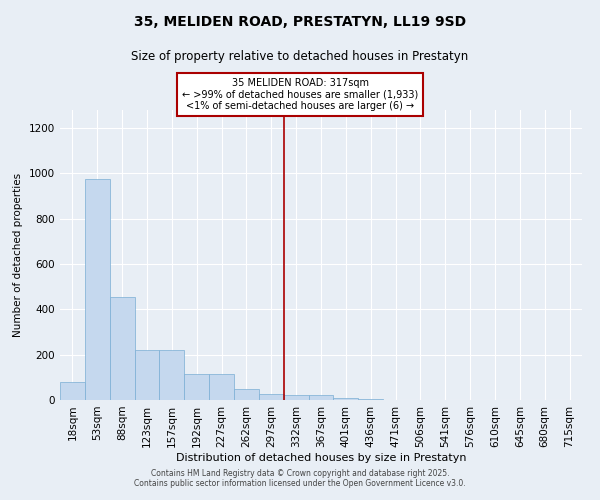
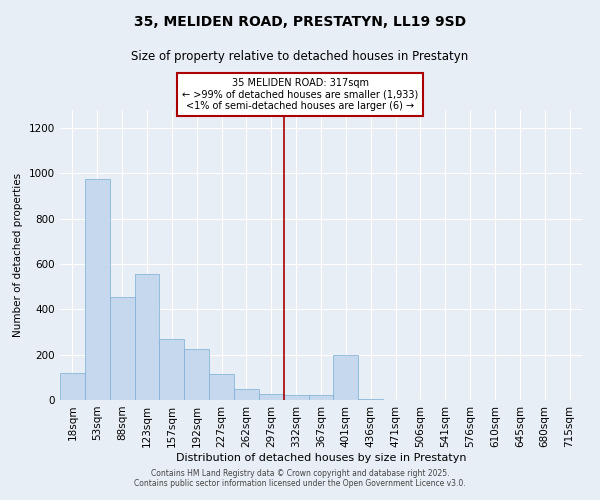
18sqm: 80 -> 120
123sqm: 220 -> 555
157sqm: 220 -> 270
192sqm: 115 -> 225
401sqm: 10 -> 200
